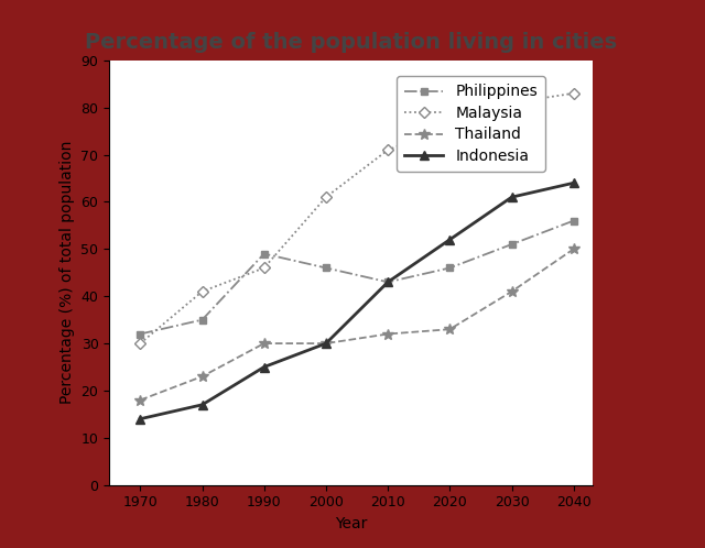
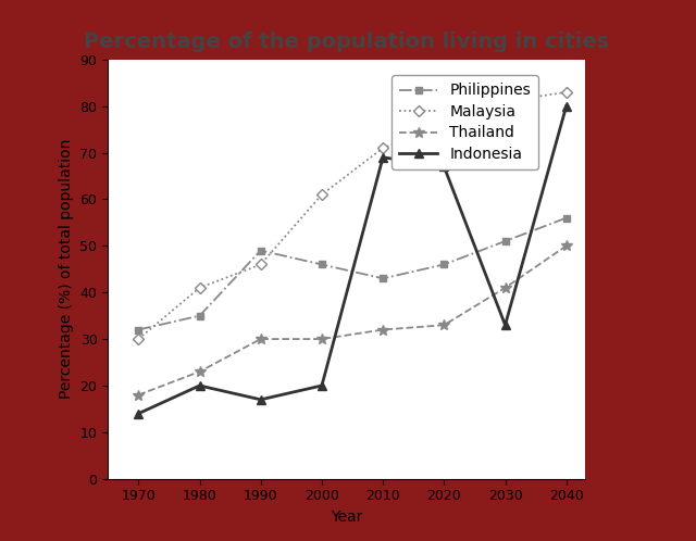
Indonesia/1980: 17 -> 20
Indonesia/1990: 25 -> 17
Indonesia/2000: 30 -> 20
Indonesia/2010: 43 -> 69
Indonesia/2020: 52 -> 67
Indonesia/2030: 61 -> 33
Indonesia/2040: 64 -> 80
